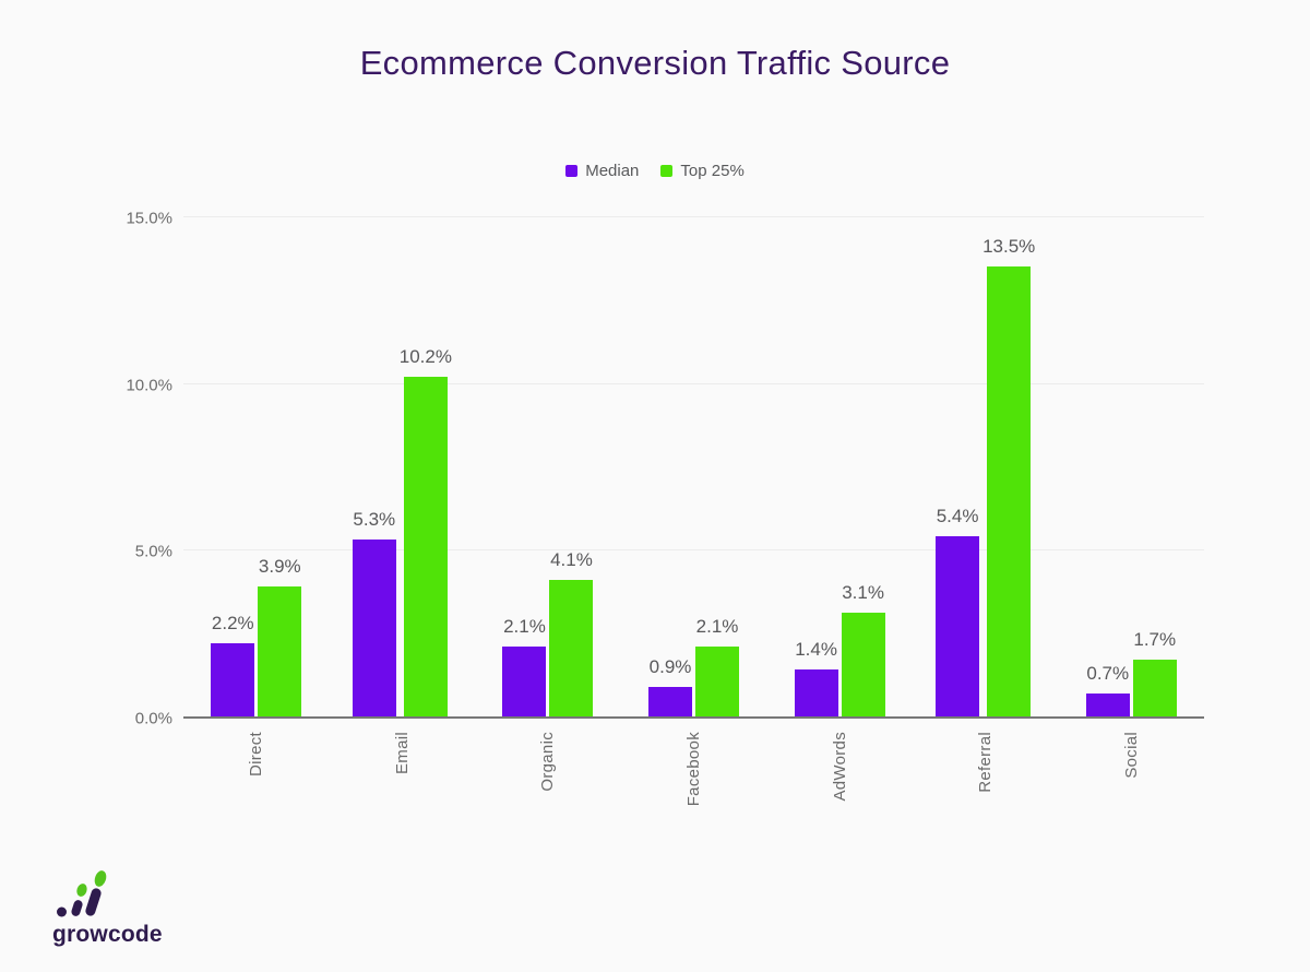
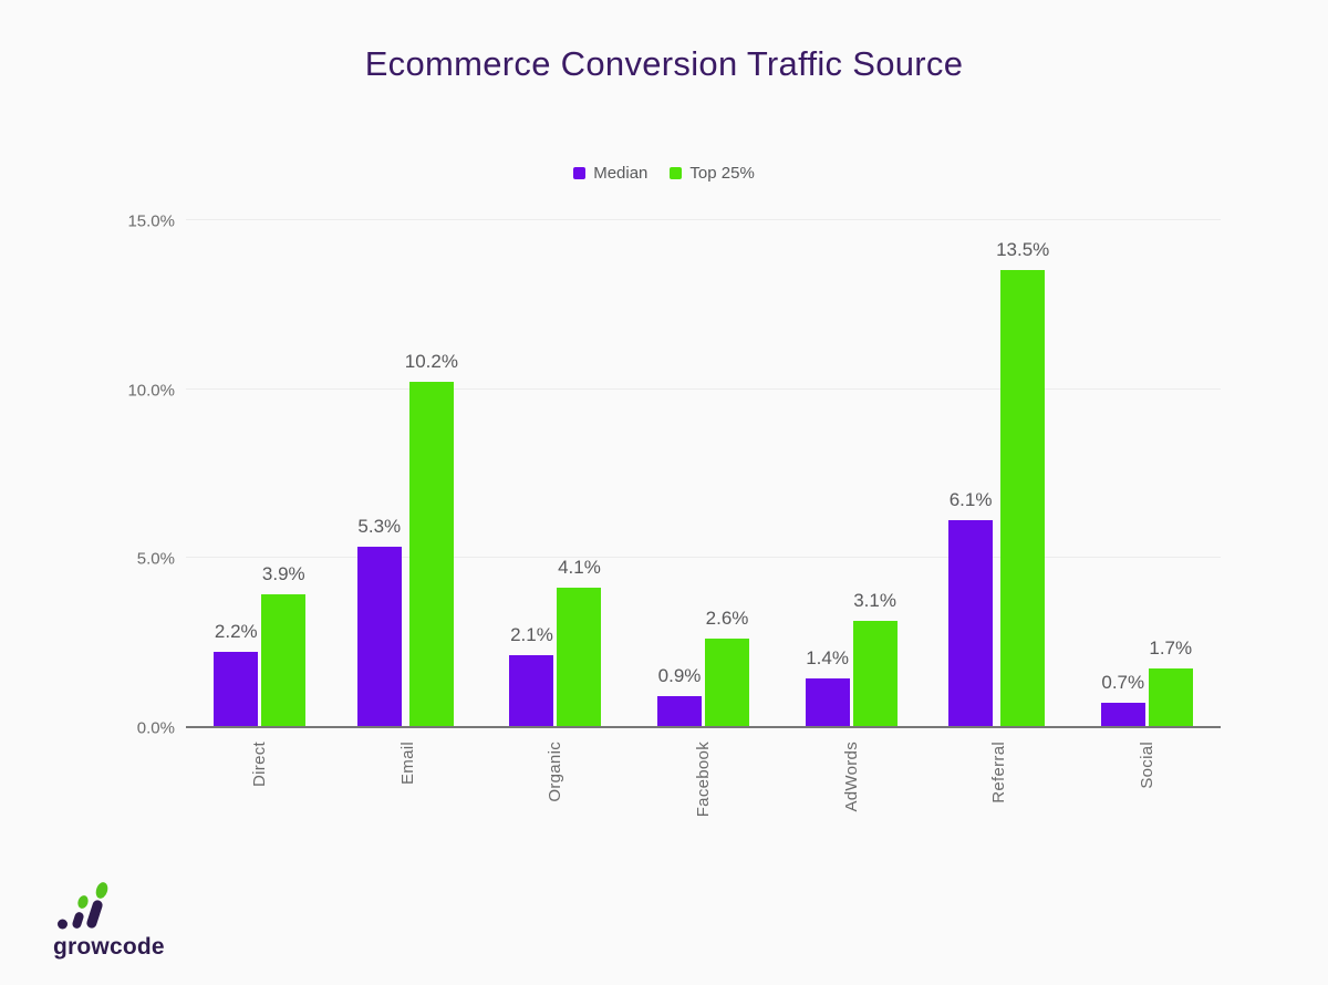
Top 25%/Facebook: 2.1% -> 2.6%
Median/Referral: 5.4% -> 6.1%
